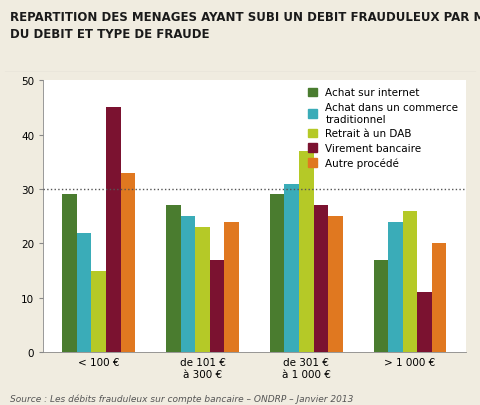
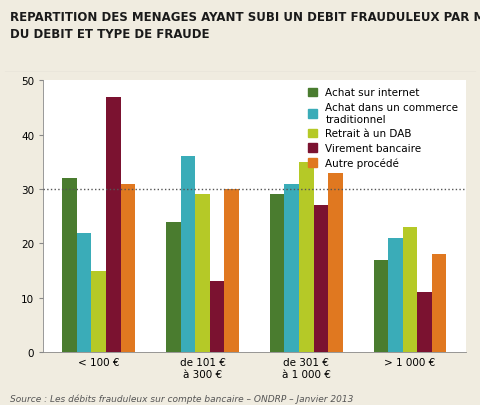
Achat sur internet/< 100 €: 29 -> 32
Virement bancaire/< 100 €: 45 -> 47
Autre procédé/< 100 €: 33 -> 31
Achat sur internet/de 101 € à 300 €: 27 -> 24
Achat dans un commerce traditionnel/de 101 € à 300 €: 25 -> 36
Retrait à un DAB/de 101 € à 300 €: 23 -> 29
Virement bancaire/de 101 € à 300 €: 17 -> 13
Autre procédé/de 101 € à 300 €: 24 -> 30
Retrait à un DAB/de 301 € à 1 000 €: 37 -> 35
Autre procédé/de 301 € à 1 000 €: 25 -> 33
Achat dans un commerce traditionnel/> 1 000 €: 24 -> 21
Retrait à un DAB/> 1 000 €: 26 -> 23
Autre procédé/> 1 000 €: 20 -> 18
